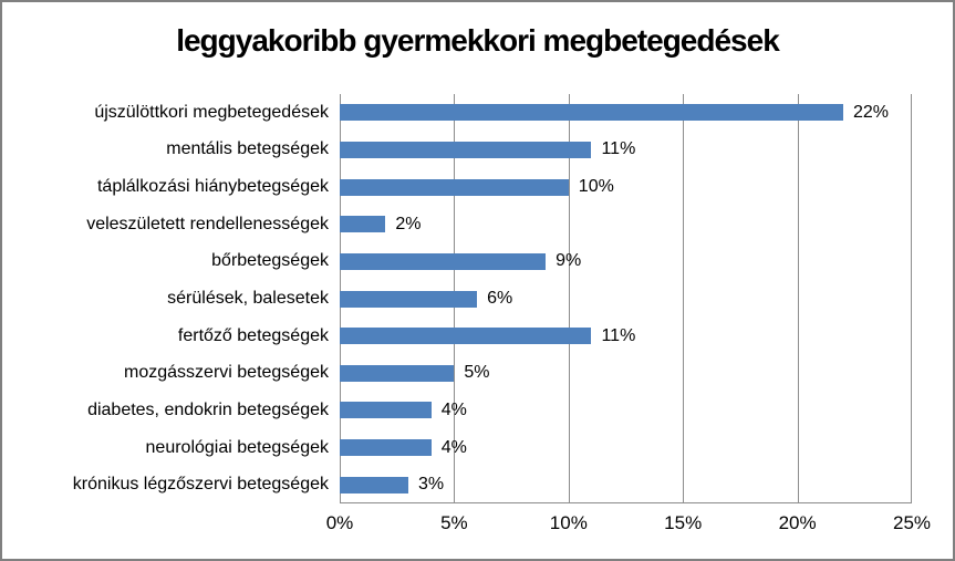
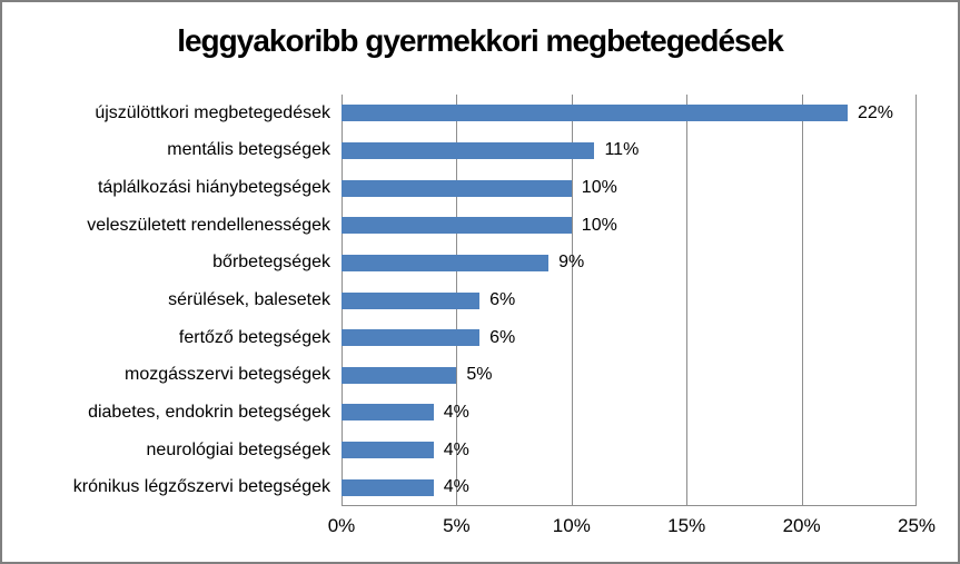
veleszületett rendellenességek: 2% -> 10%
fertőző betegségek: 11% -> 6%
krónikus légzőszervi betegségek: 3% -> 4%
